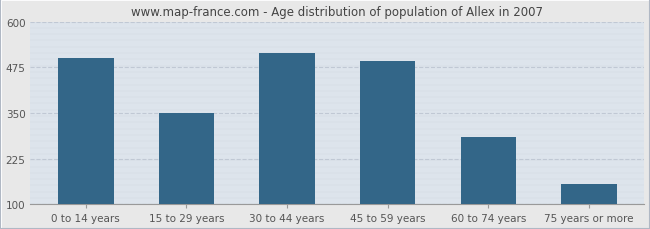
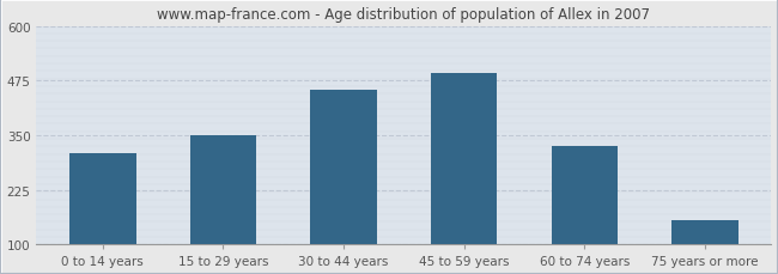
0 to 14 years: 500 -> 310
30 to 44 years: 513 -> 455
60 to 74 years: 283 -> 325
